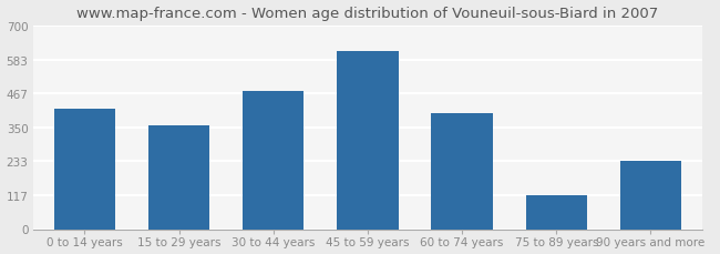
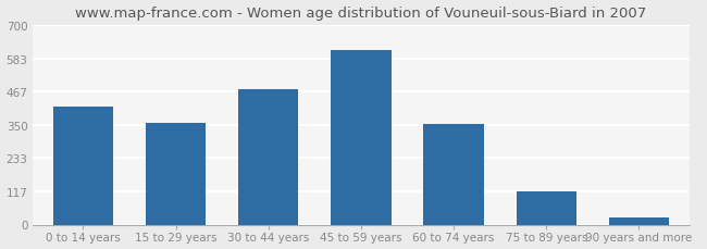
60 to 74 years: 400 -> 352
90 years and more: 235 -> 25
